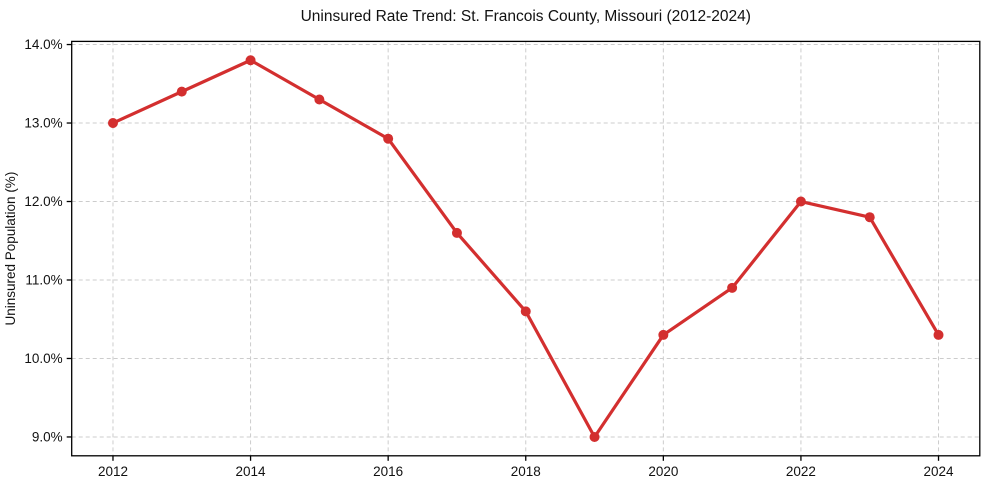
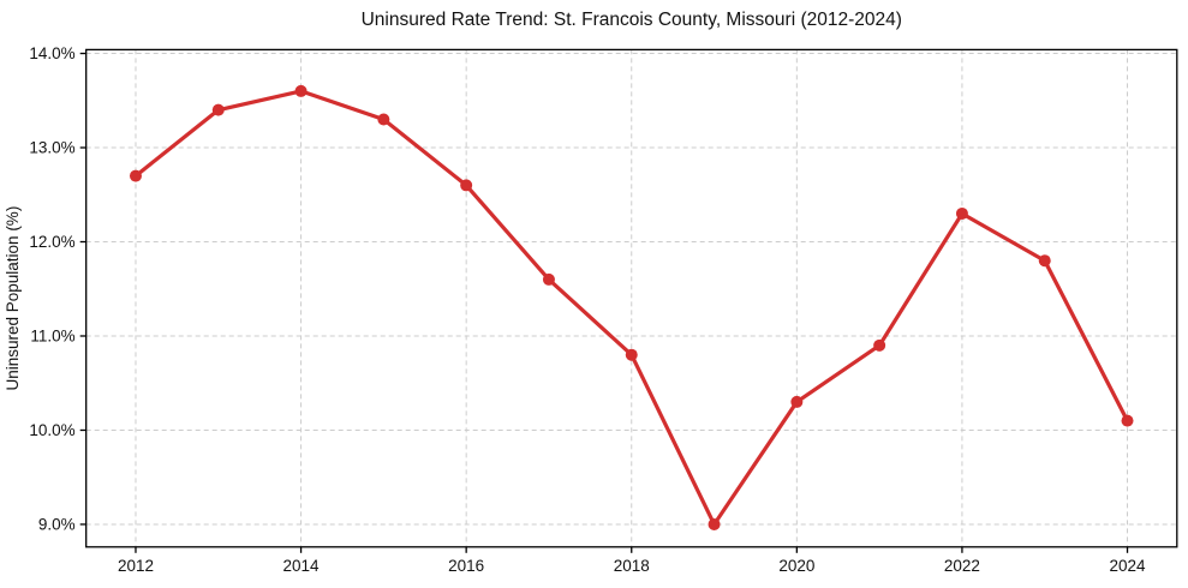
2012: 13.0% -> 12.7%
2014: 13.8% -> 13.6%
2016: 12.8% -> 12.6%
2018: 10.6% -> 10.8%
2022: 12.0% -> 12.3%
2024: 10.3% -> 10.1%
